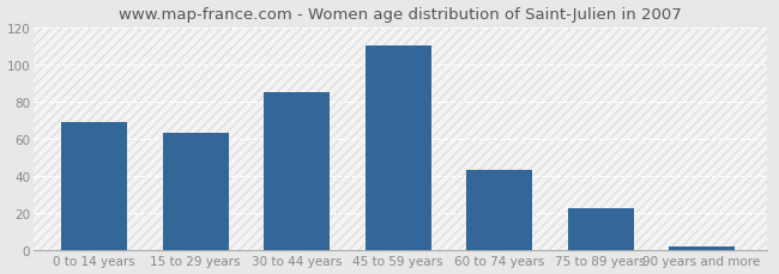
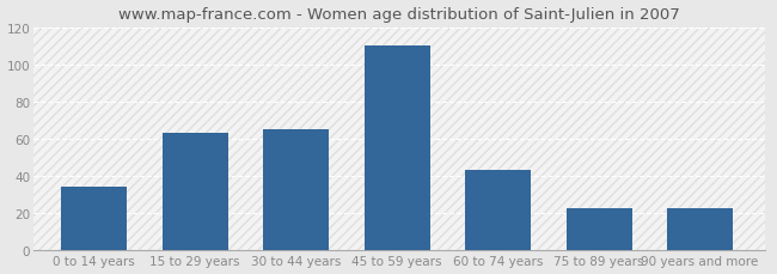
0 to 14 years: 69 -> 34
30 to 44 years: 85 -> 65
90 years and more: 2 -> 23
